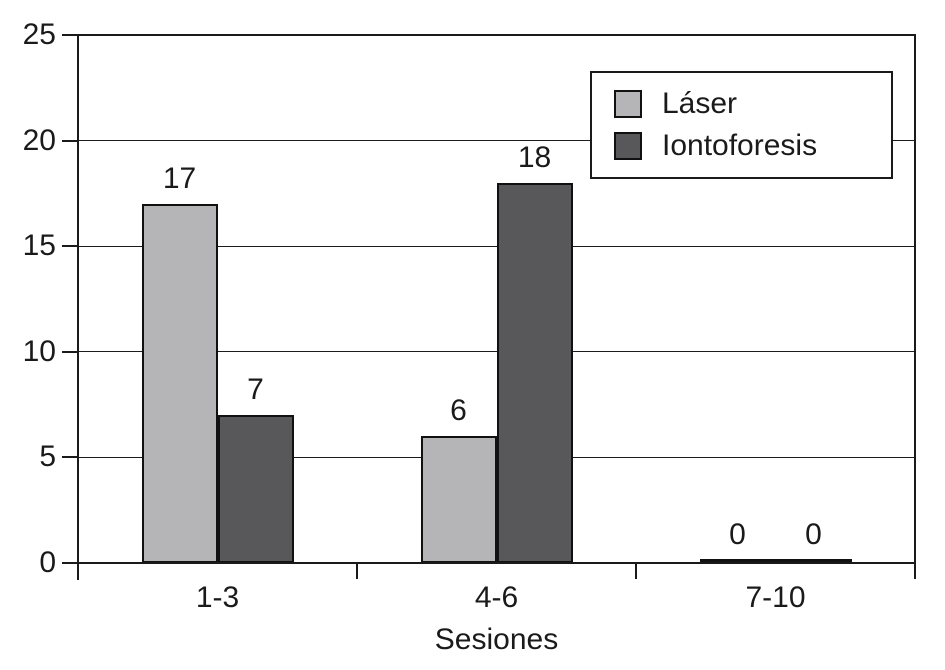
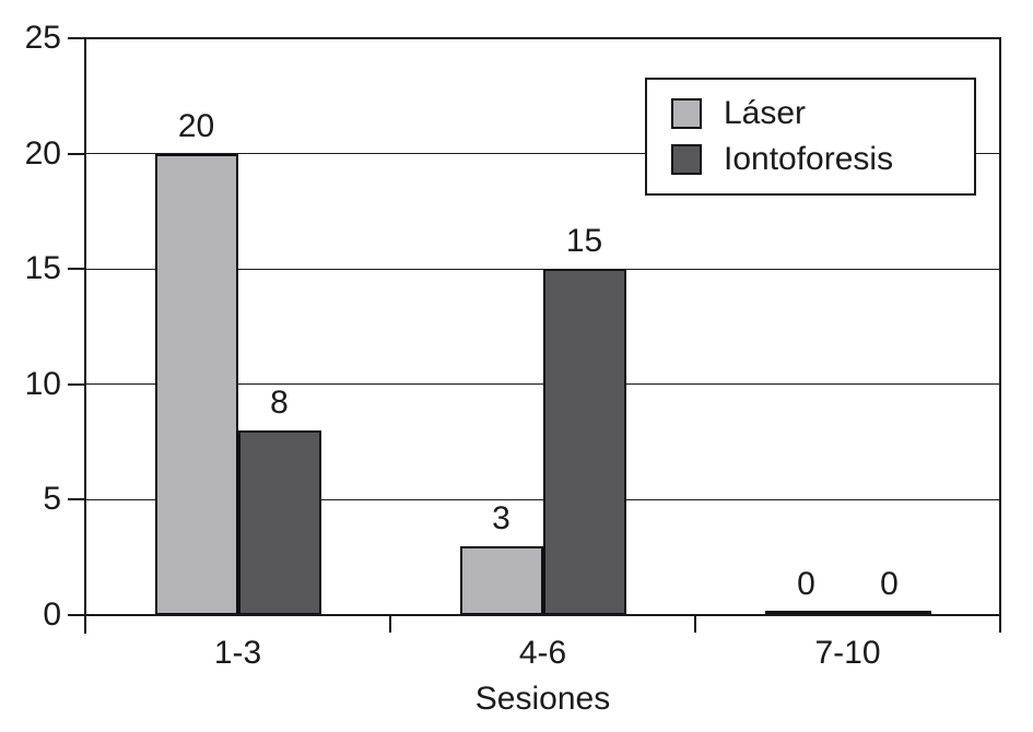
Láser/1-3: 17 -> 20
Iontoforesis/1-3: 7 -> 8
Láser/4-6: 6 -> 3
Iontoforesis/4-6: 18 -> 15
